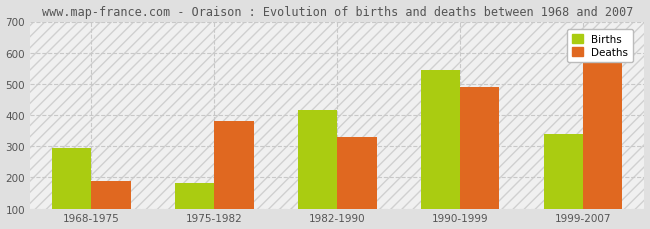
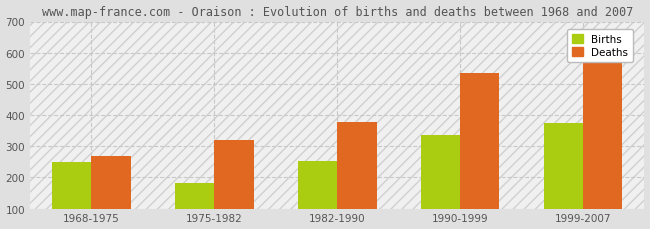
Births/1968-1975: 295 -> 250
Deaths/1968-1975: 190 -> 270
Deaths/1975-1982: 380 -> 320
Births/1982-1990: 415 -> 252
Deaths/1982-1990: 330 -> 377
Births/1990-1999: 545 -> 335
Deaths/1990-1999: 490 -> 536
Births/1999-2007: 340 -> 373
